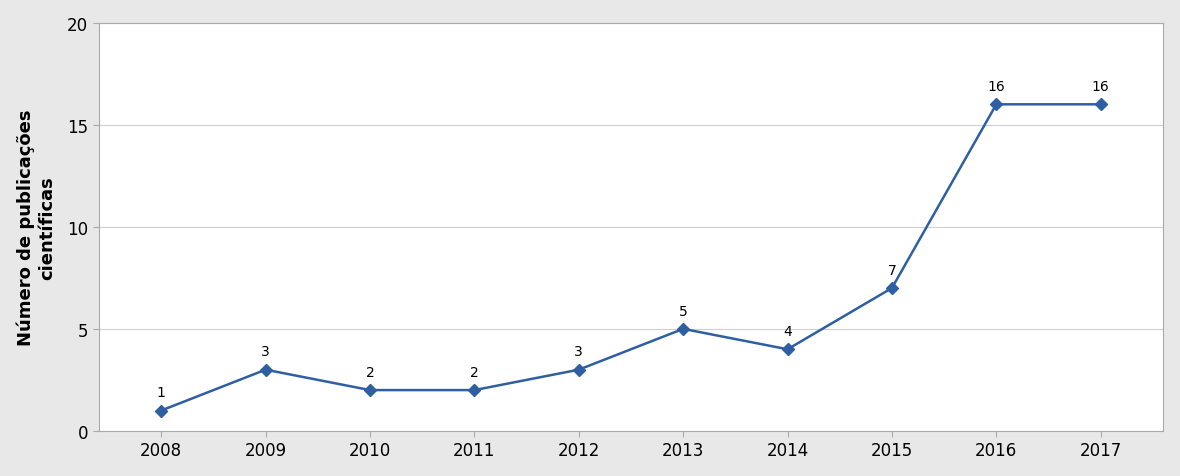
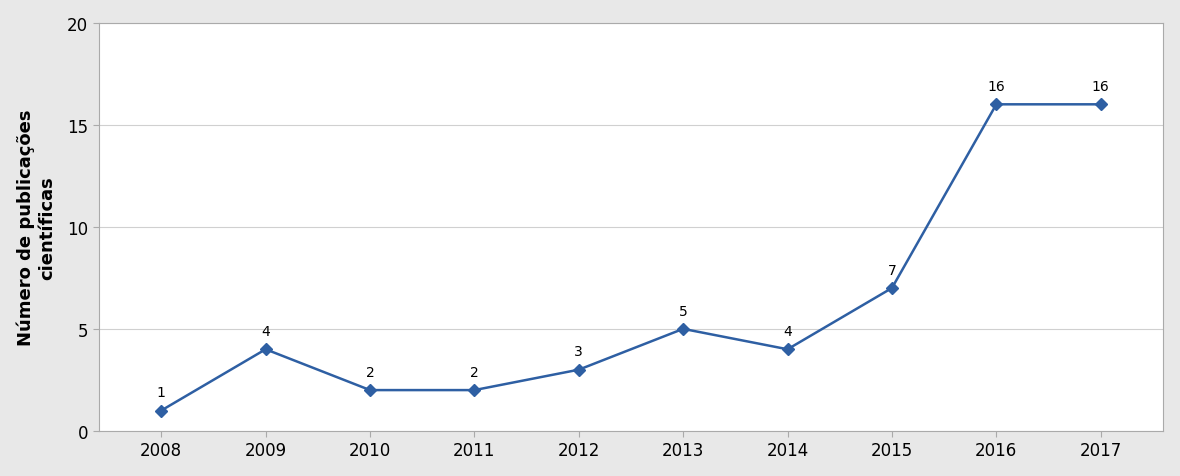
2009: 3 -> 4
